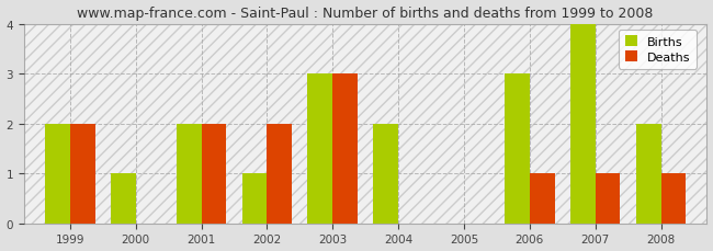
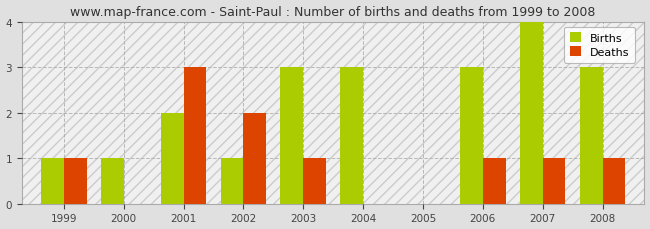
Births/1999: 2 -> 1
Deaths/1999: 2 -> 1
Deaths/2001: 2 -> 3
Deaths/2003: 3 -> 1
Births/2004: 2 -> 3
Births/2008: 2 -> 3
